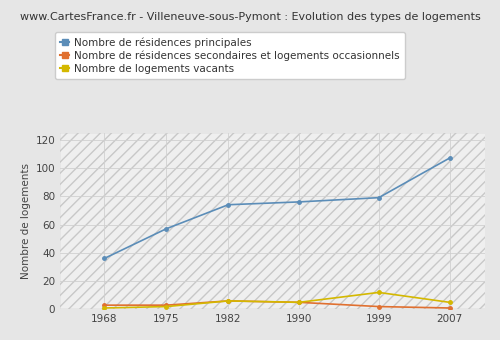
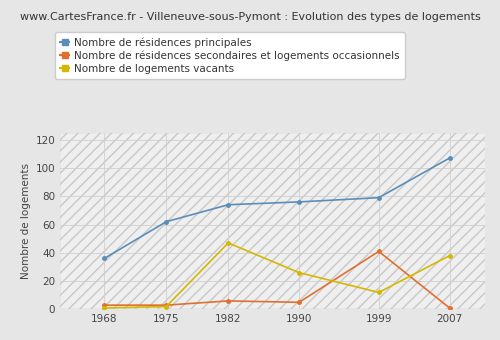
Nombre de résidences principales/1975: 57 -> 62
Nombre de logements vacants/1982: 6 -> 47
Nombre de logements vacants/1990: 5 -> 26
Nombre de résidences secondaires et logements occasionnels/1999: 2 -> 41
Nombre de logements vacants/2007: 5 -> 38
